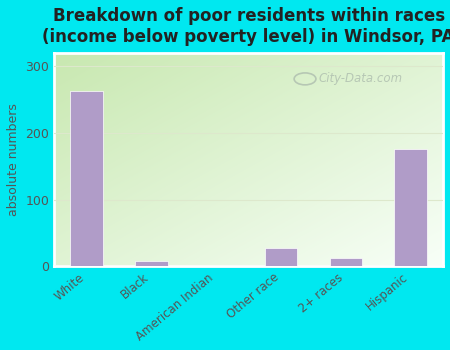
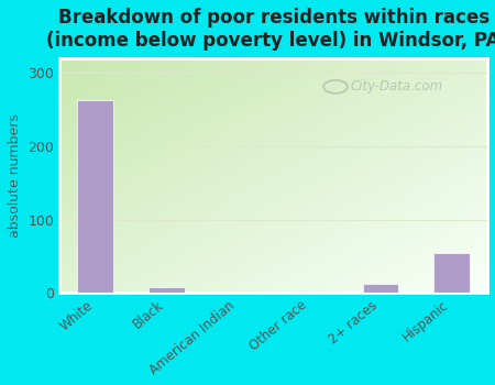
Other race: 28 -> 2
Hispanic: 176 -> 55
